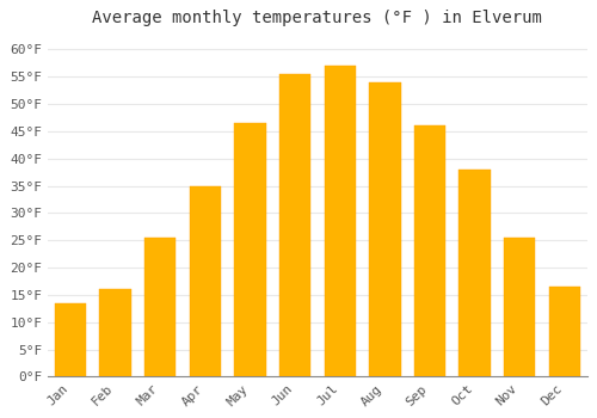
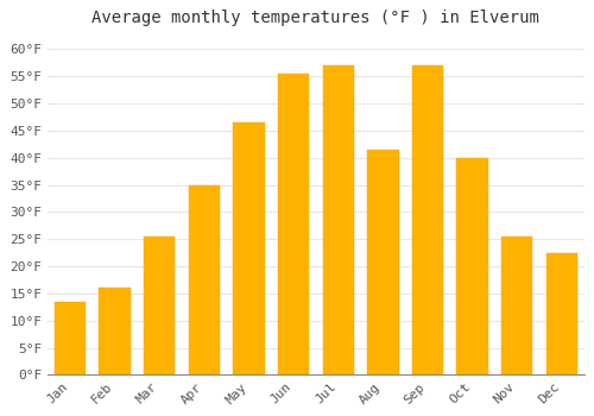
Aug: 54.0°F -> 41.5°F
Sep: 46.0°F -> 57.0°F
Oct: 38.0°F -> 40.0°F
Dec: 16.5°F -> 22.5°F
